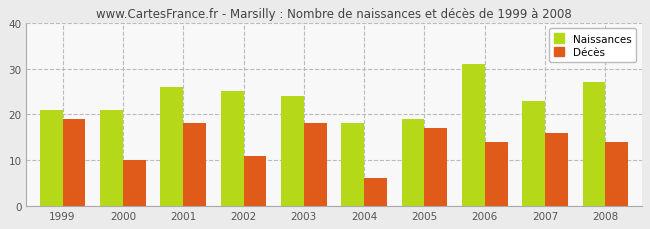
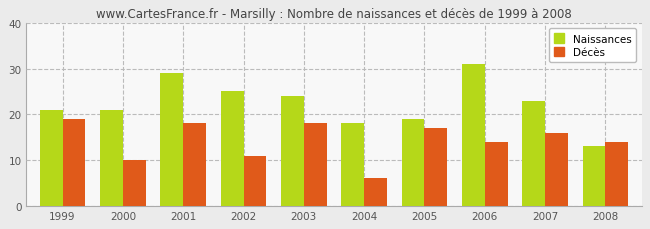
Naissances/2001: 26 -> 29
Naissances/2008: 27 -> 13
